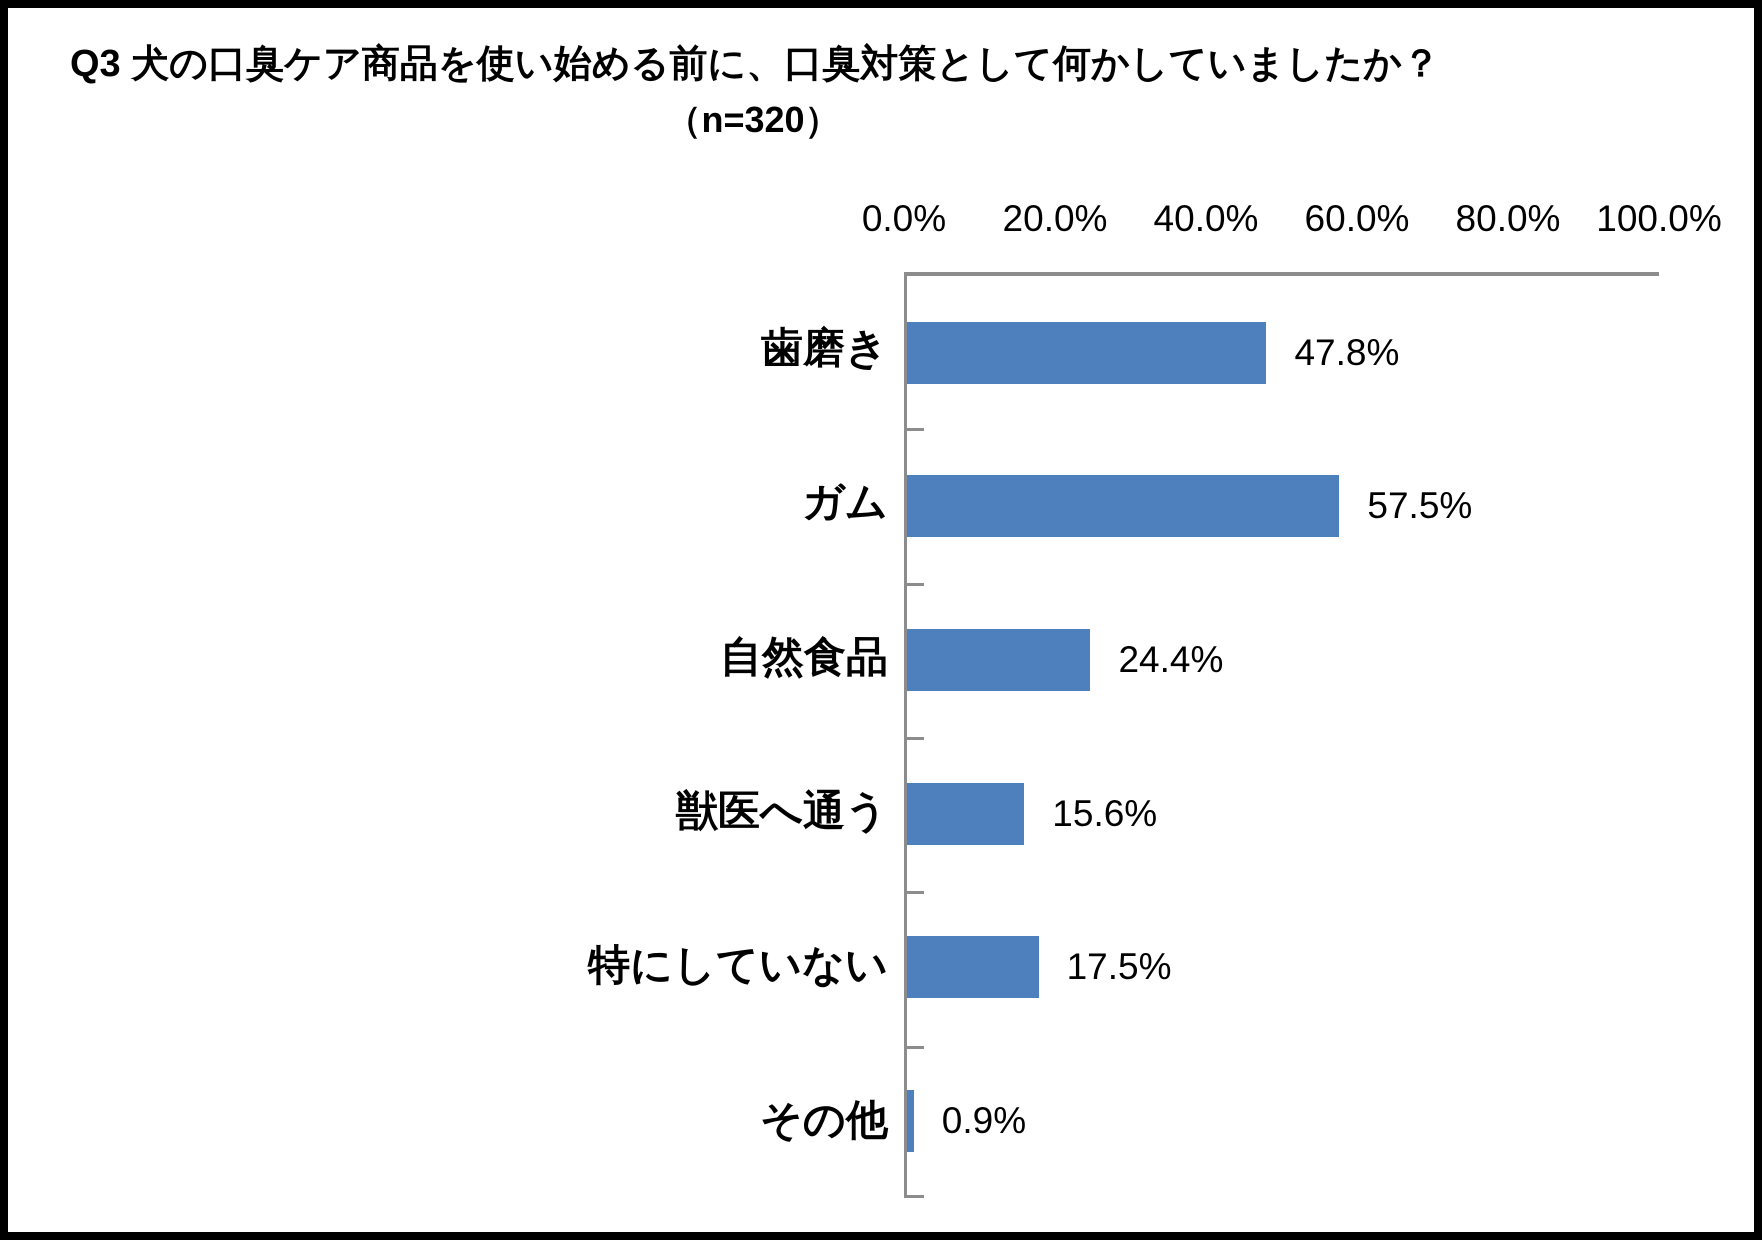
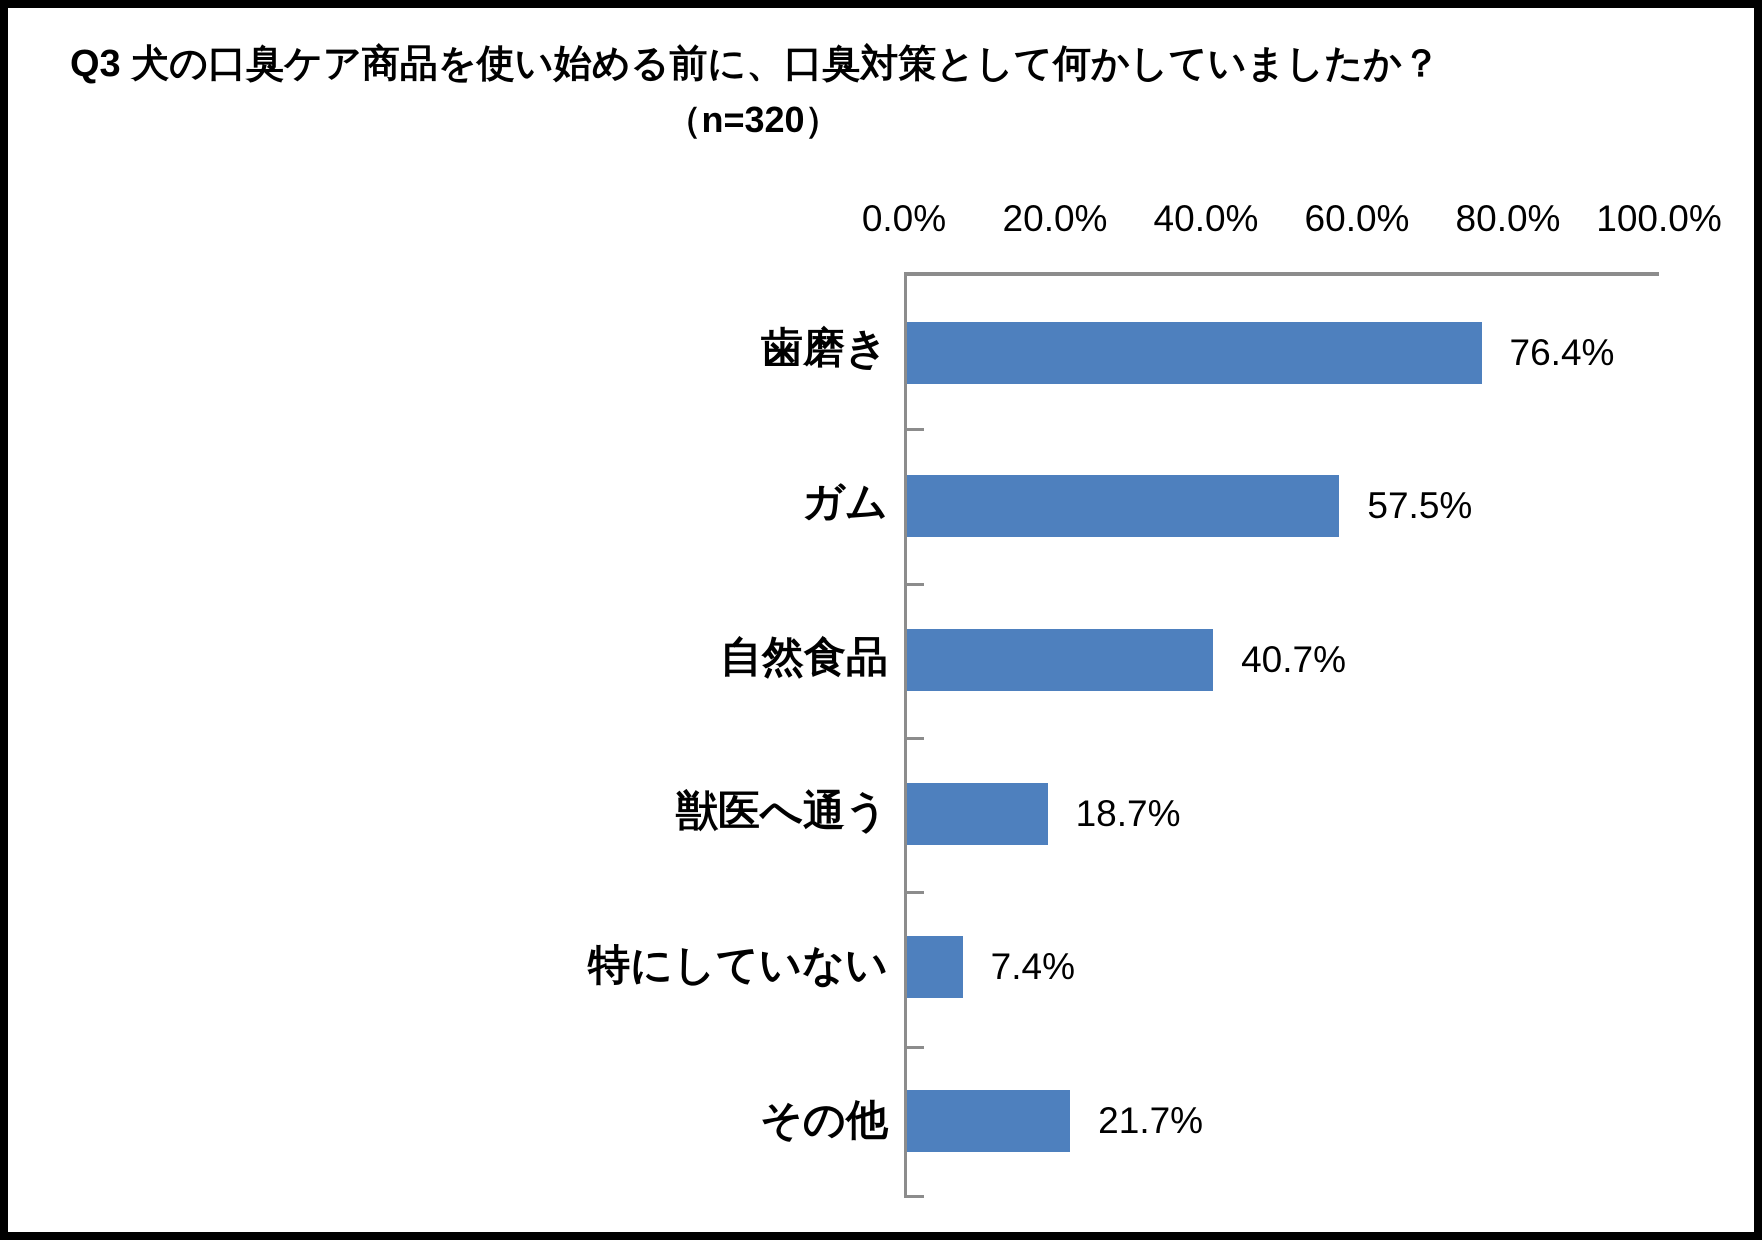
歯磨き: 47.8% -> 76.4%
自然食品: 24.4% -> 40.7%
獣医へ通う: 15.6% -> 18.7%
特にしていない: 17.5% -> 7.4%
その他: 0.9% -> 21.7%
